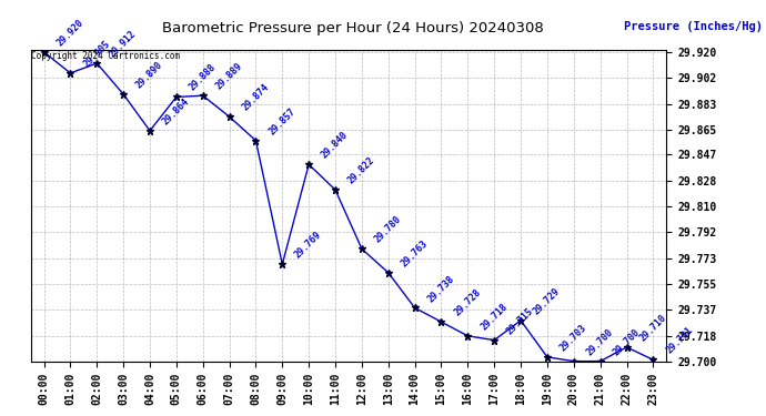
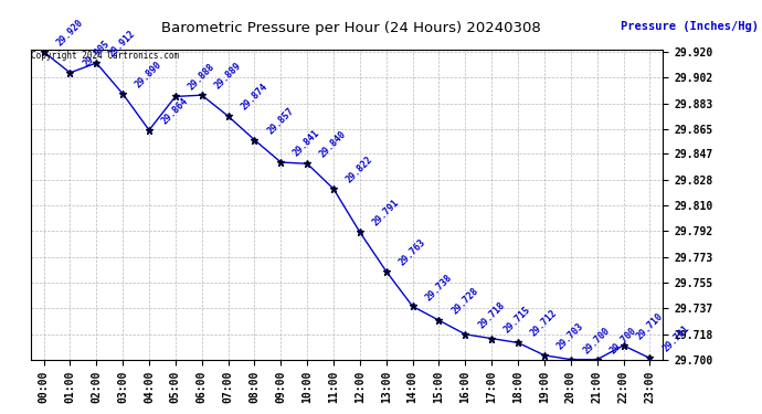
09:00: 29.769 -> 29.841
12:00: 29.780 -> 29.791
18:00: 29.729 -> 29.712
